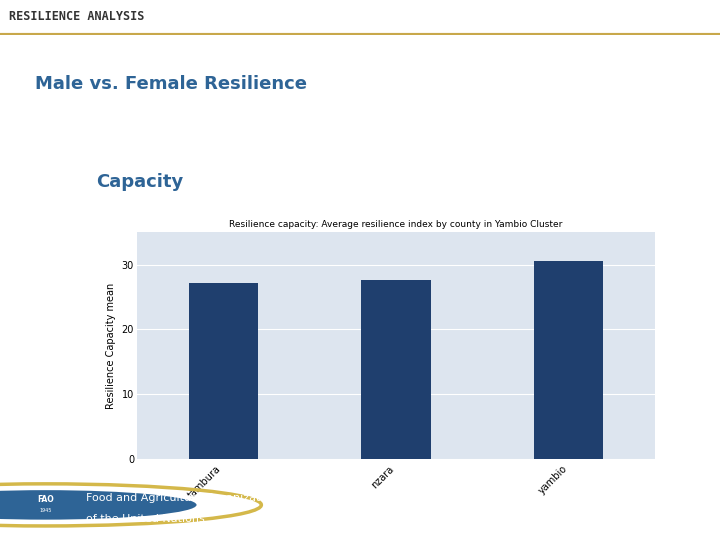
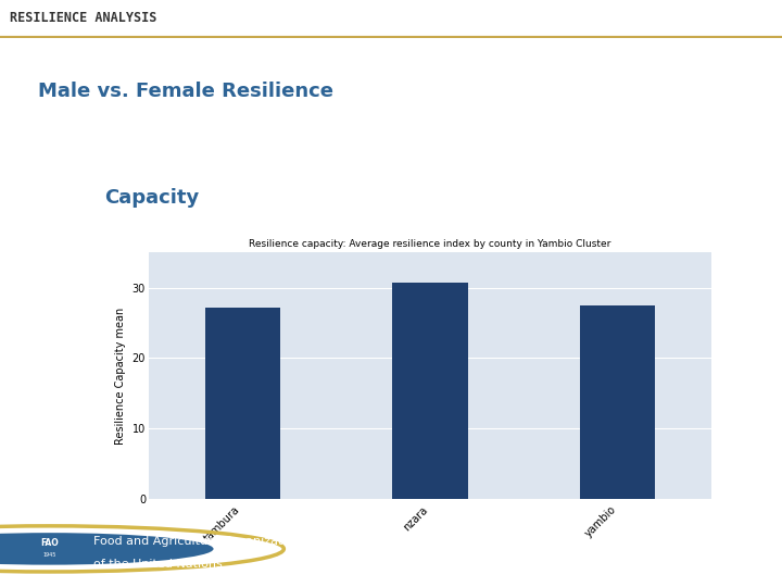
nzara: 27.6 -> 30.7
yambio: 30.6 -> 27.5
